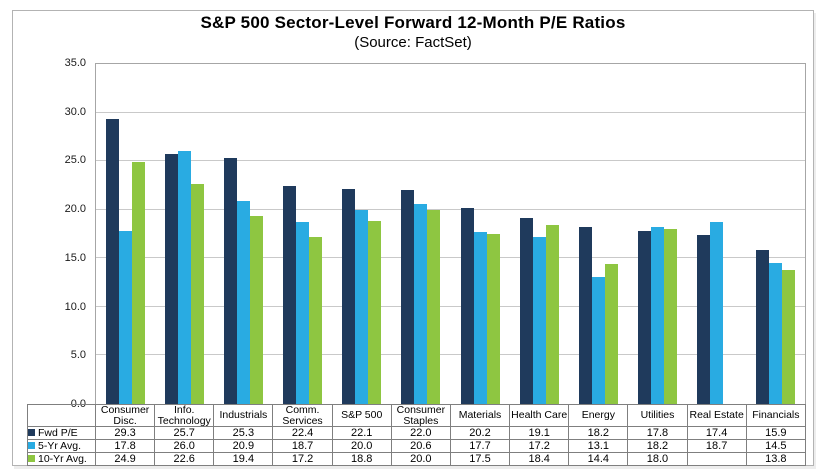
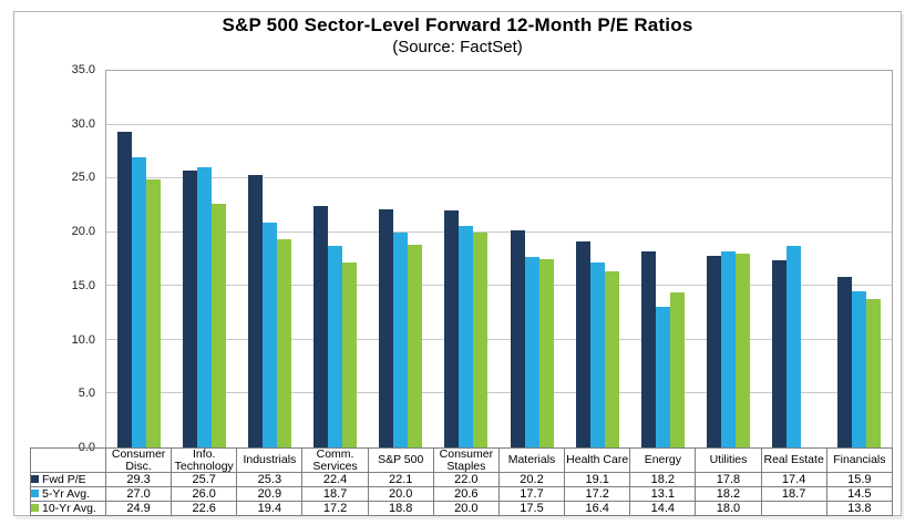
5-Yr Avg./Consumer Disc.: 17.8 -> 27.0
10-Yr Avg./Health Care: 18.4 -> 16.4
